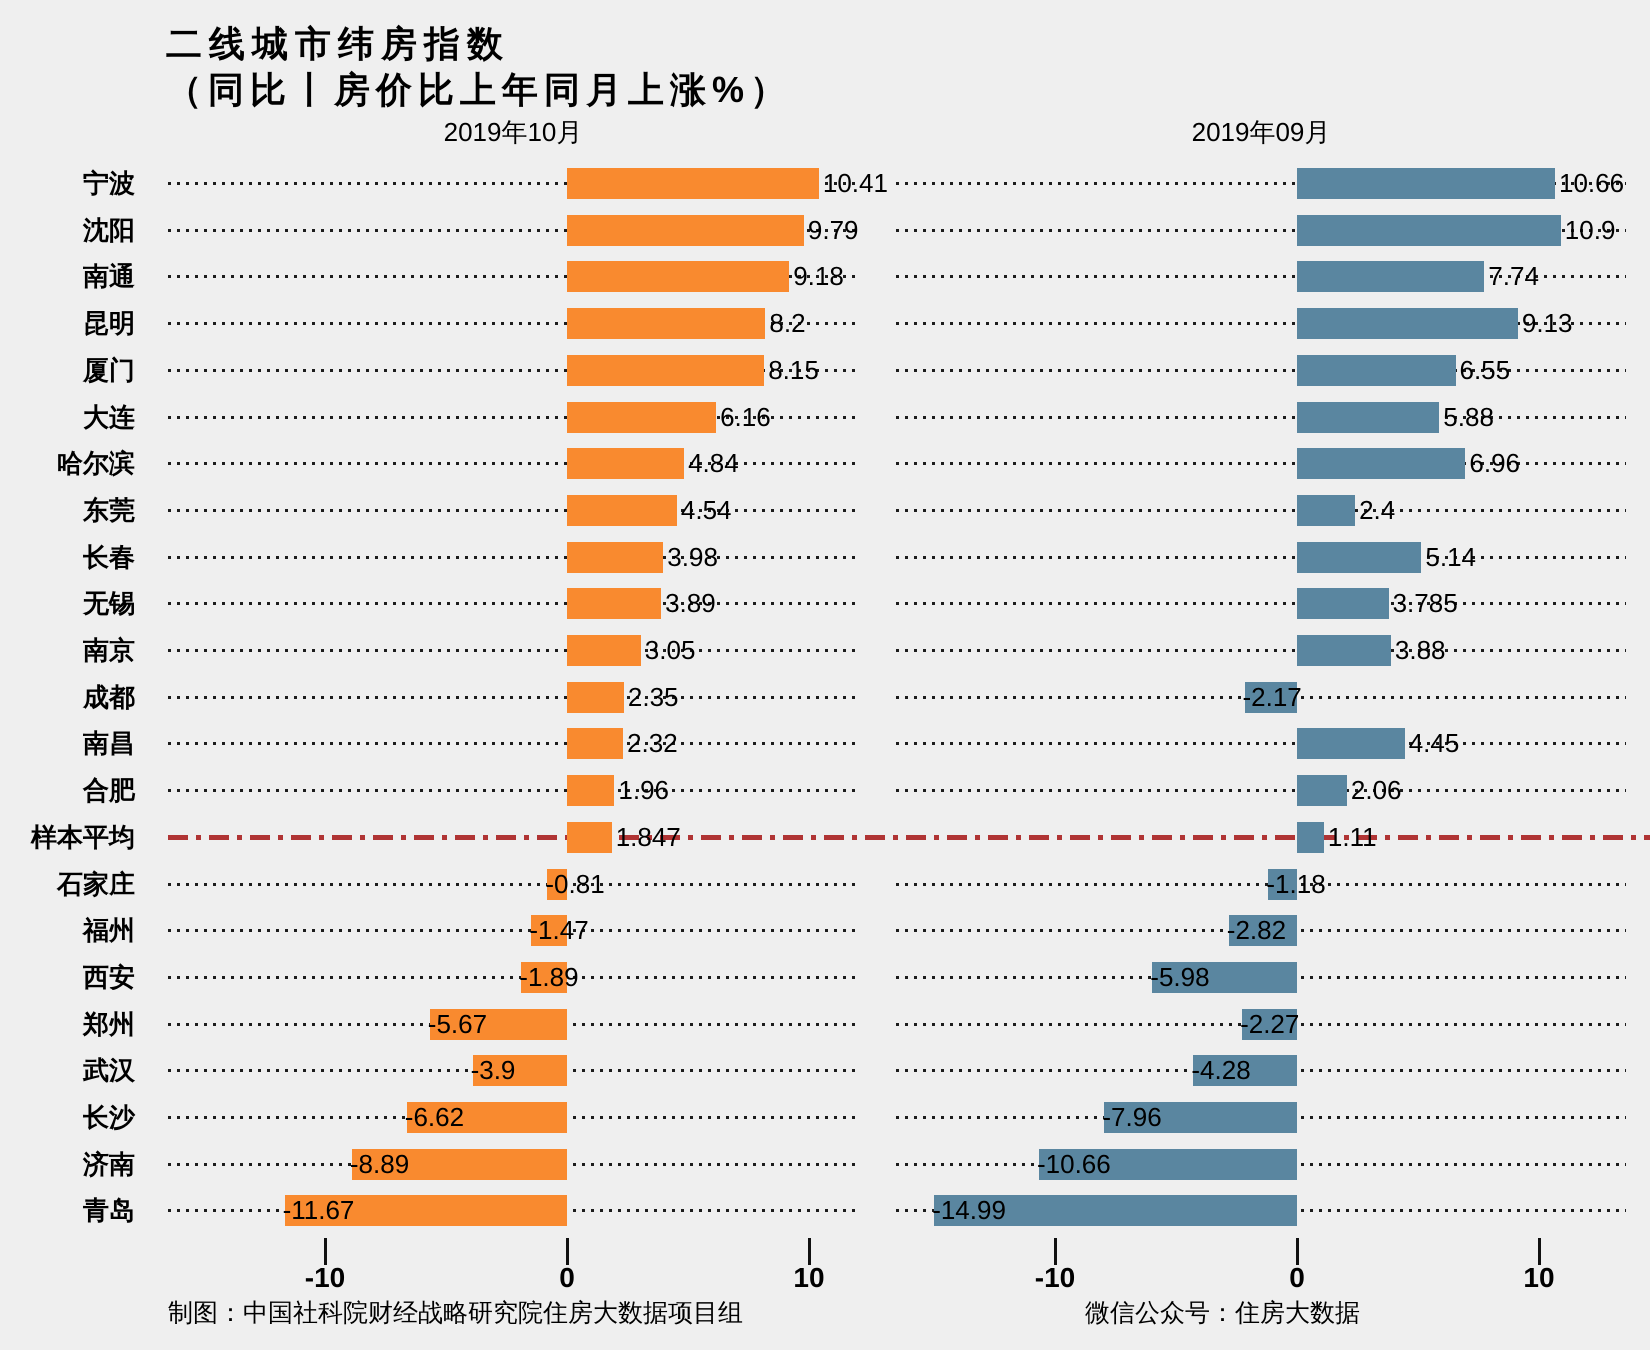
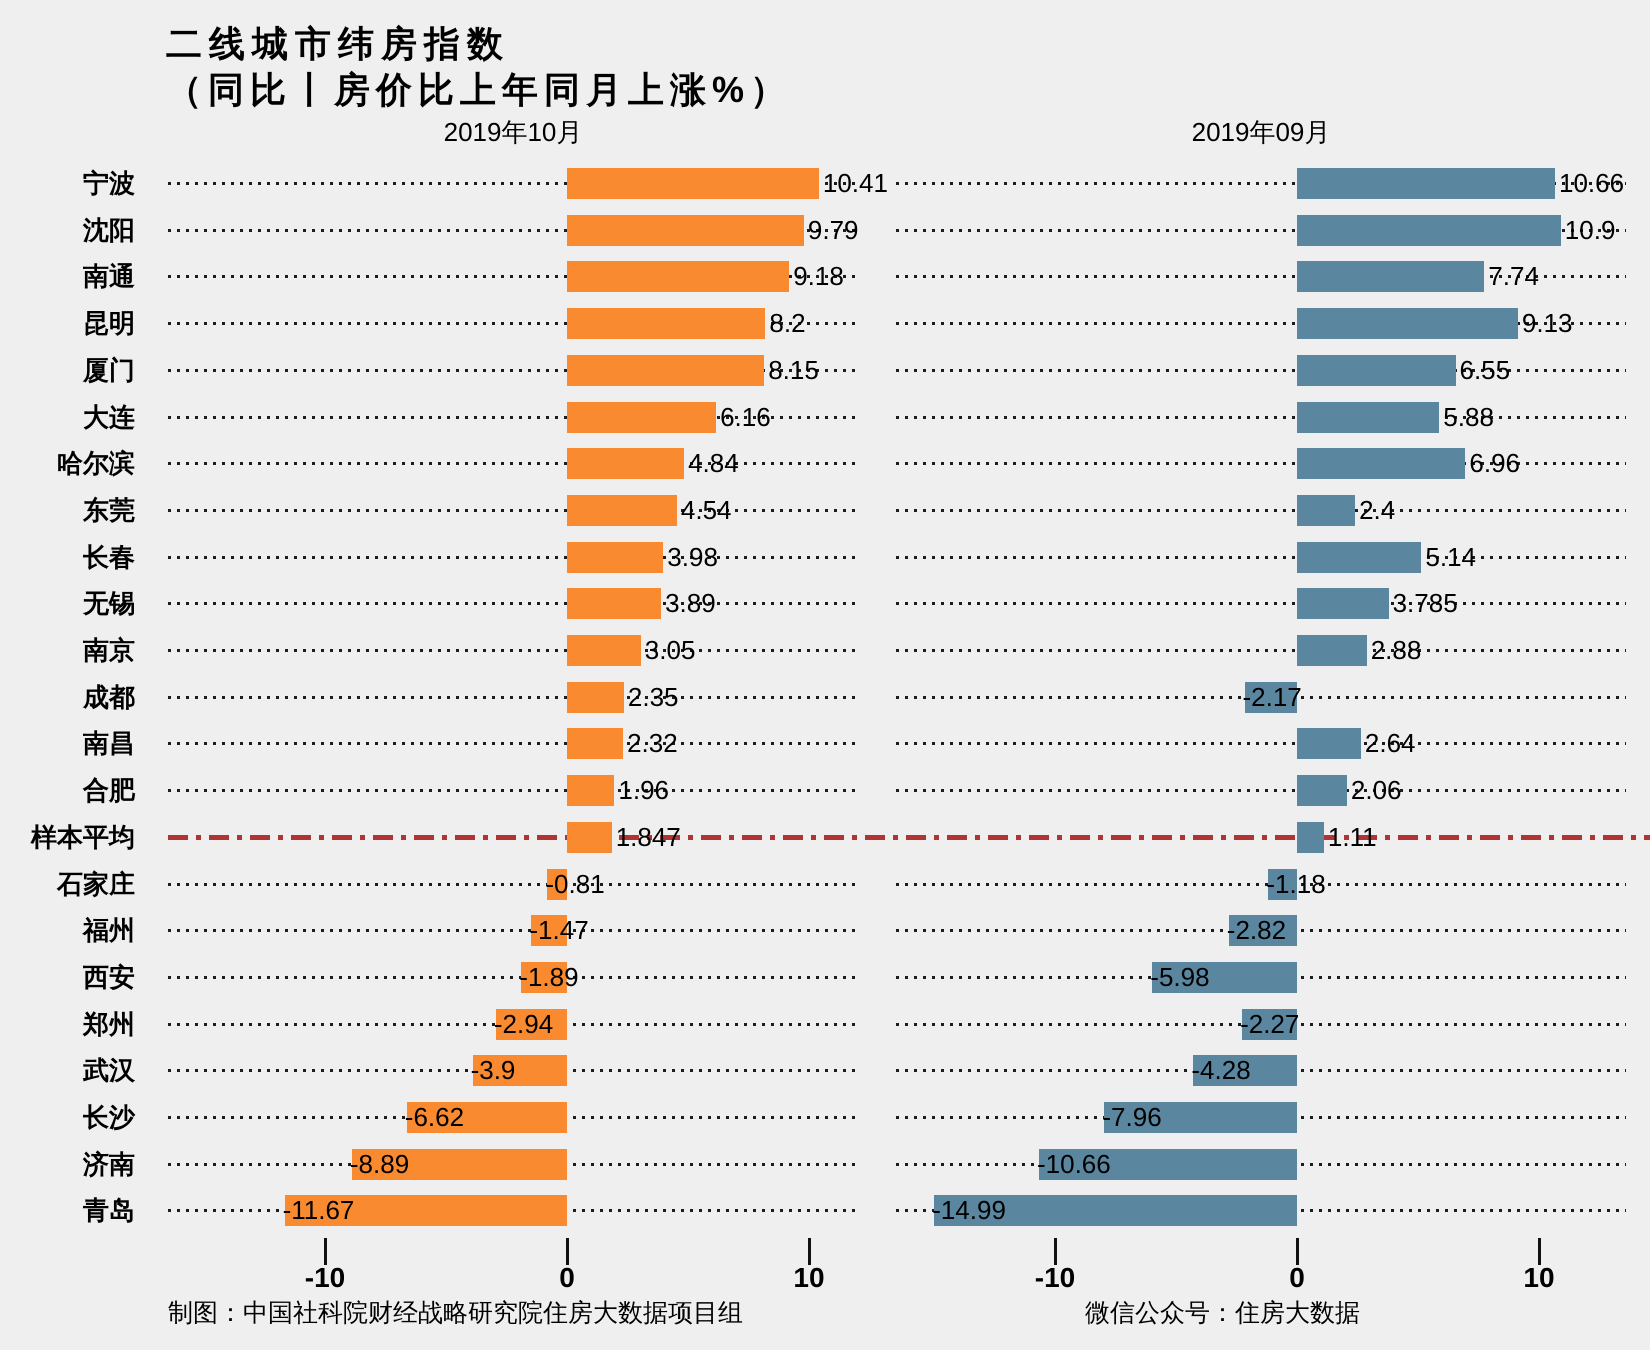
2019年09月/南京: 3.88 -> 2.88
2019年09月/南昌: 4.45 -> 2.64
2019年10月/郑州: -5.67 -> -2.94
